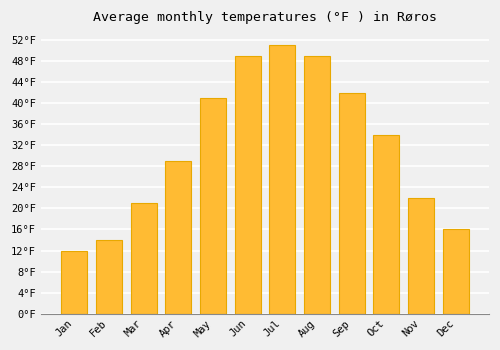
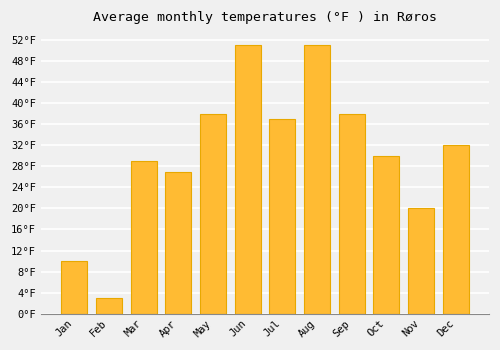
Jan: 12°F -> 10°F
Feb: 14°F -> 3°F
Mar: 21°F -> 29°F
Apr: 29°F -> 27°F
May: 41°F -> 38°F
Jun: 49°F -> 51°F
Jul: 51°F -> 37°F
Aug: 49°F -> 51°F
Sep: 42°F -> 38°F
Oct: 34°F -> 30°F
Nov: 22°F -> 20°F
Dec: 16°F -> 32°F
